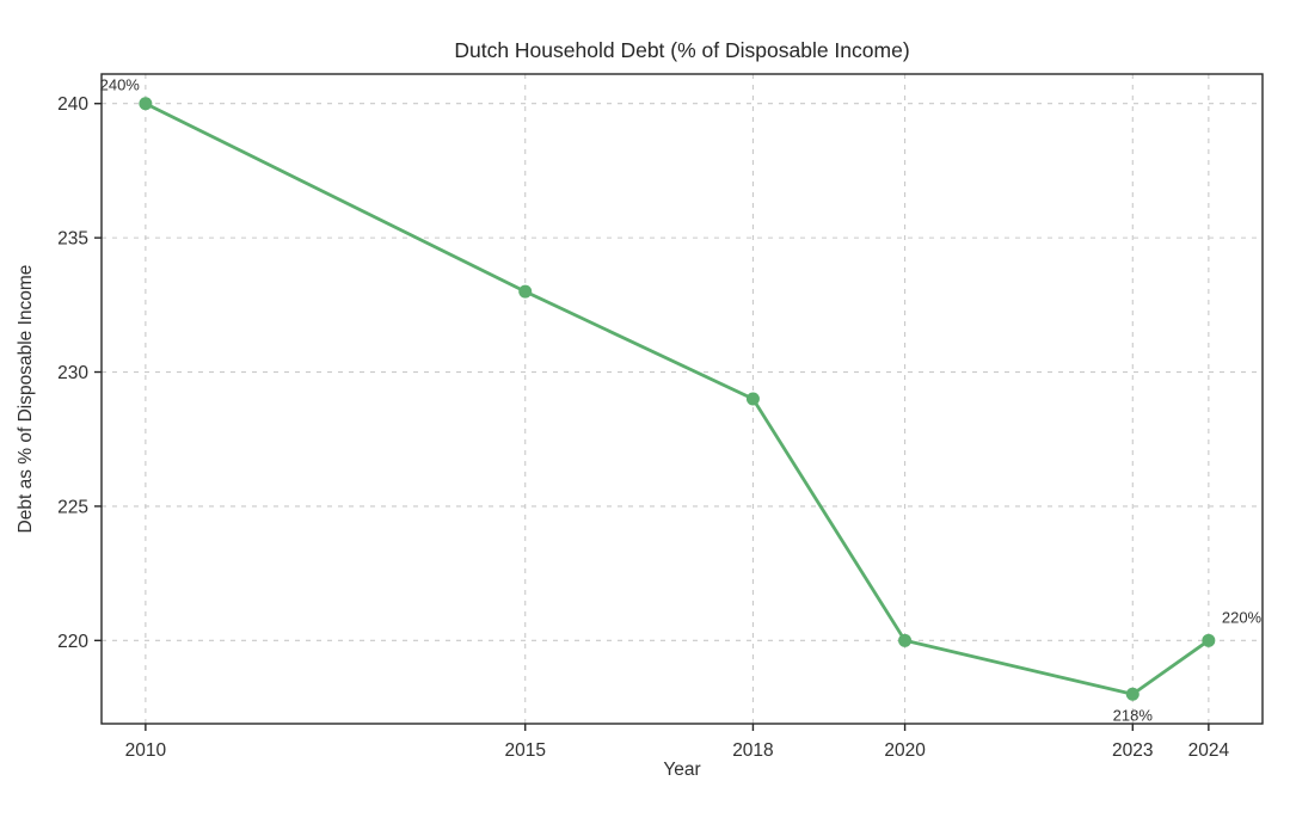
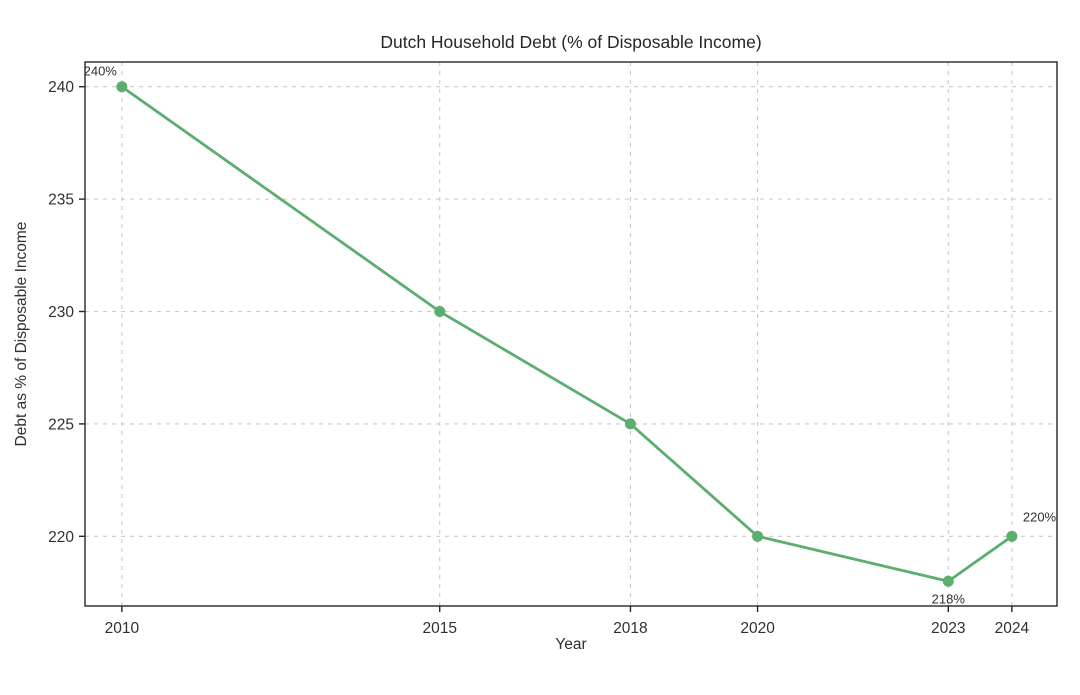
2015: 233 -> 230
2018: 229 -> 225
